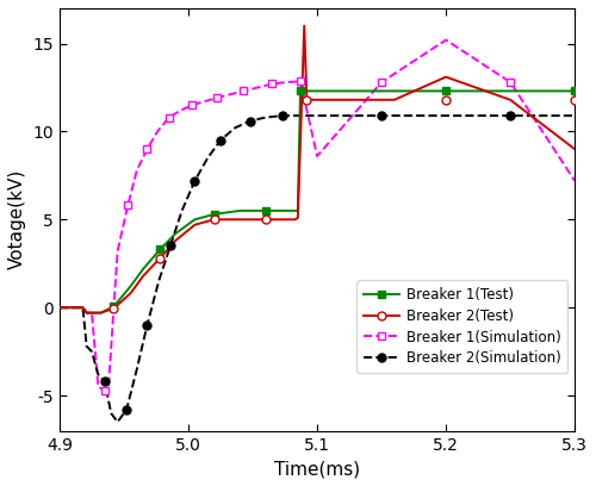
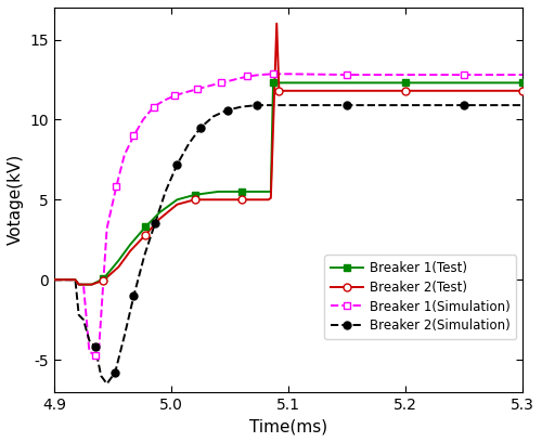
Breaker 1(Simulation)/5.1: 8.6 -> 12.8
Breaker 2(Test)/5.2: 13.1 -> 11.8
Breaker 1(Simulation)/5.2: 15.2 -> 12.8
Breaker 2(Test)/5.3: 9.0 -> 11.8
Breaker 1(Simulation)/5.3: 7.2 -> 12.8
